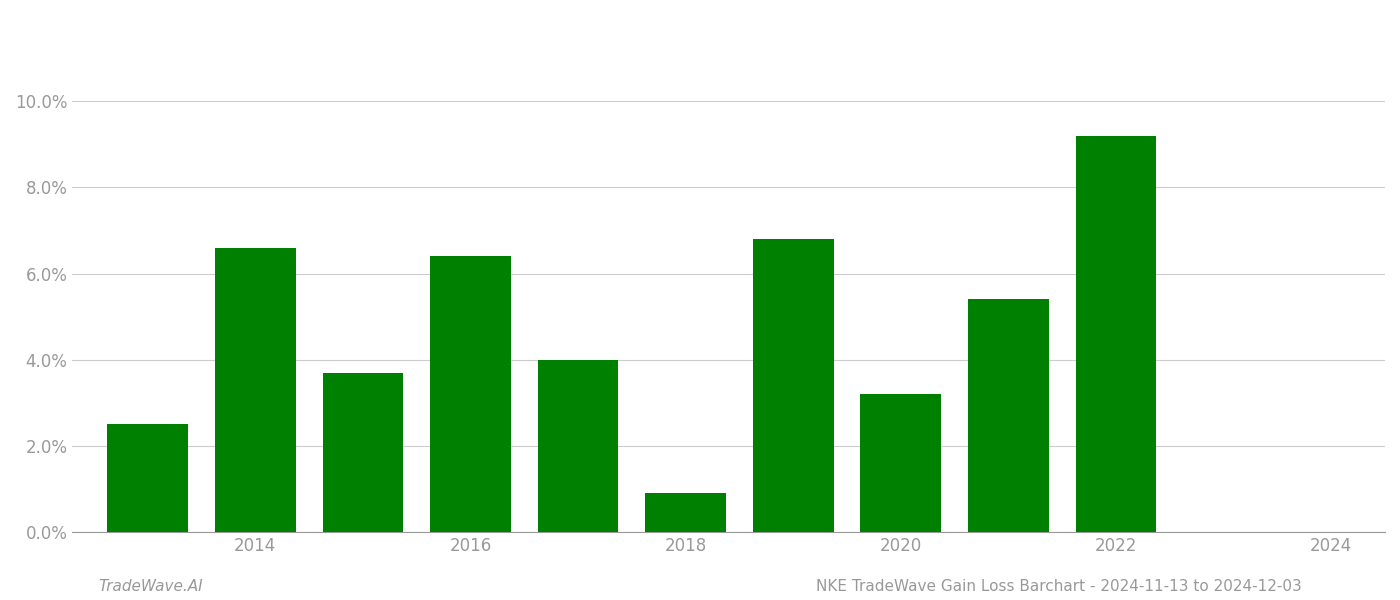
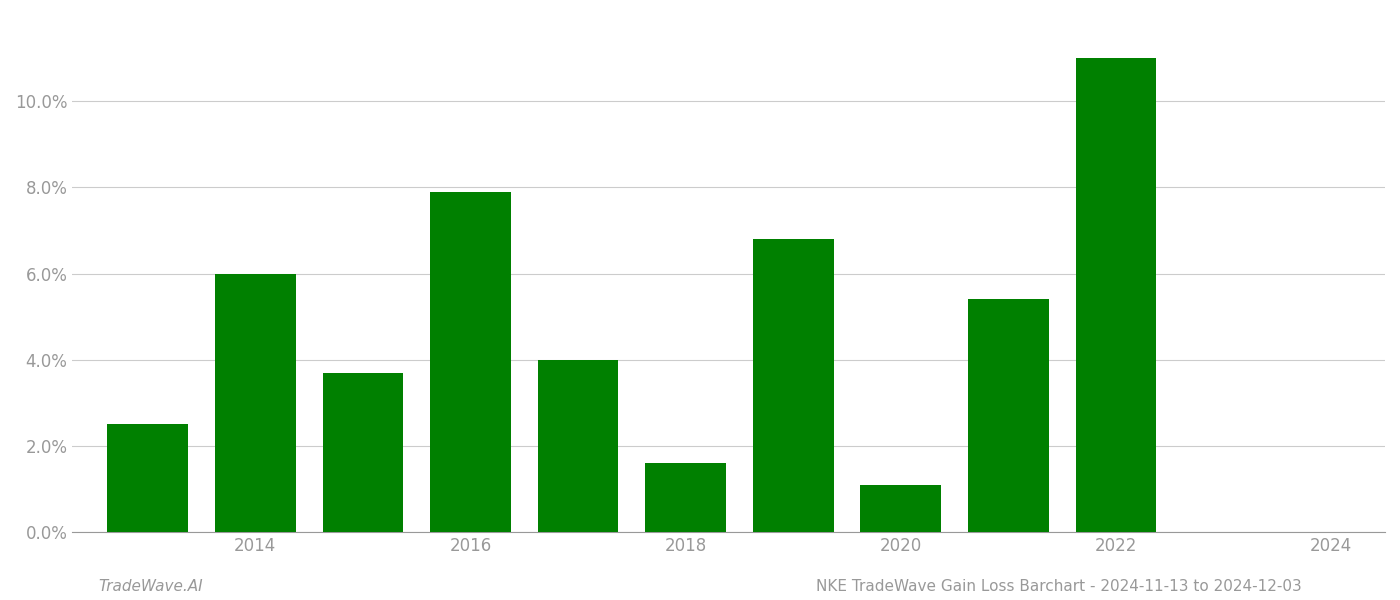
2014: 6.6% -> 6.0%
2016: 6.4% -> 7.9%
2018: 0.9% -> 1.6%
2020: 3.2% -> 1.1%
2022: 9.2% -> 11.0%
